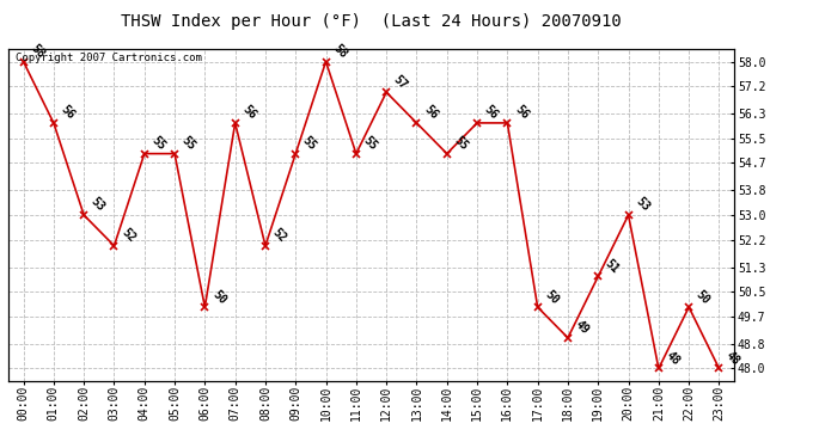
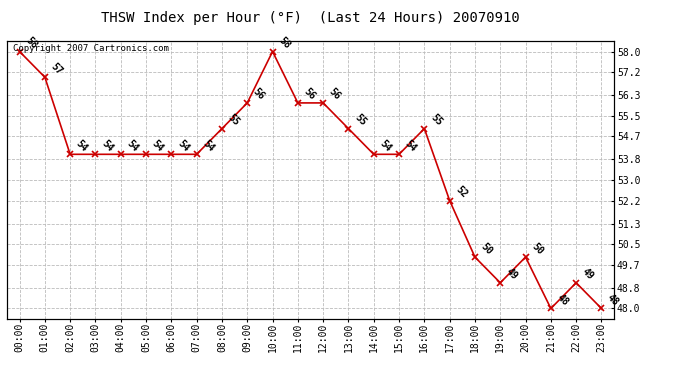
01:00: 56 -> 57
02:00: 53 -> 54
03:00: 52 -> 54
04:00: 55 -> 54
05:00: 55 -> 54
06:00: 50 -> 54
07:00: 56 -> 54
08:00: 52 -> 55
09:00: 55 -> 56
11:00: 55 -> 56
12:00: 57 -> 56
13:00: 56 -> 55
14:00: 55 -> 54
15:00: 56 -> 54
16:00: 56 -> 55
17:00: 50 -> 52
18:00: 49 -> 50
19:00: 51 -> 49
20:00: 53 -> 50
22:00: 50 -> 49
